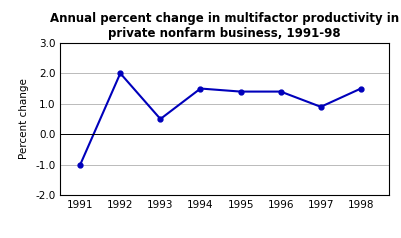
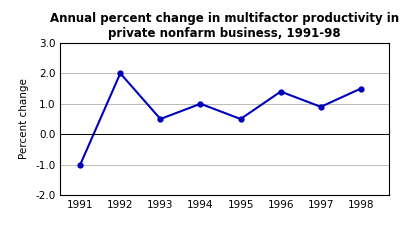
1994: 1.5 -> 1.0
1995: 1.4 -> 0.5
